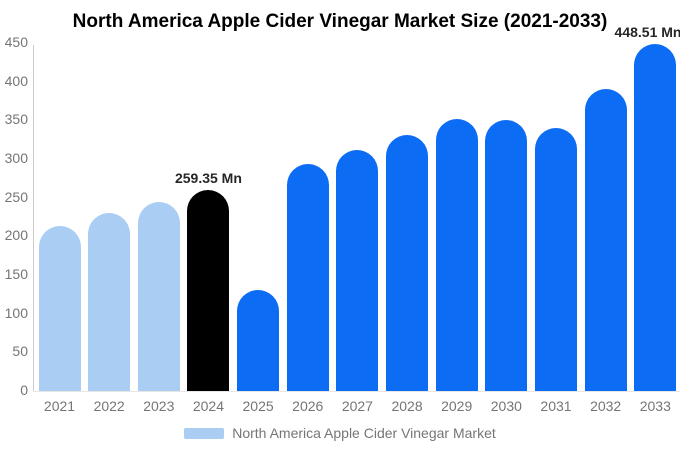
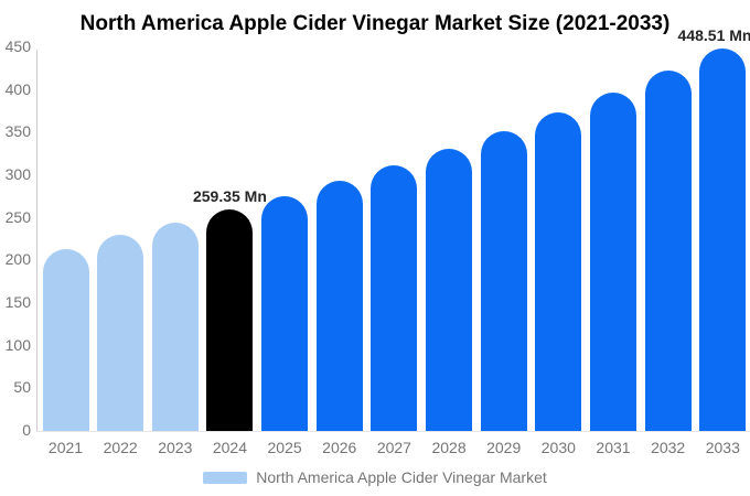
2025: 130 -> 280
2030: 350 -> 370
2031: 340 -> 400
2032: 390 -> 420
